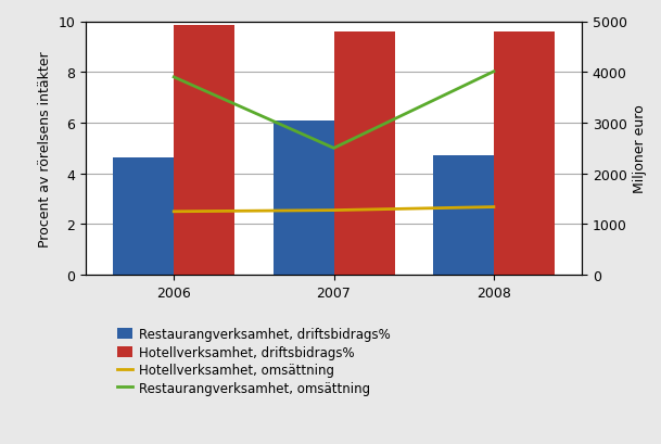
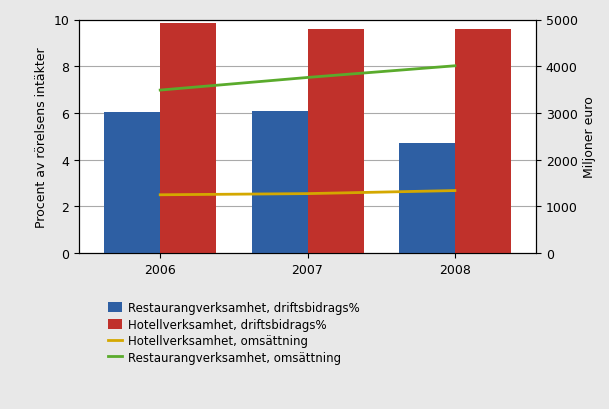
Restaurangverksamhet, driftsbidrags%/2006: 4.65 -> 6.05
Restaurangverksamhet, omsättning/2006: 3900 -> 3490
Restaurangverksamhet, omsättning/2007: 2500 -> 3760
